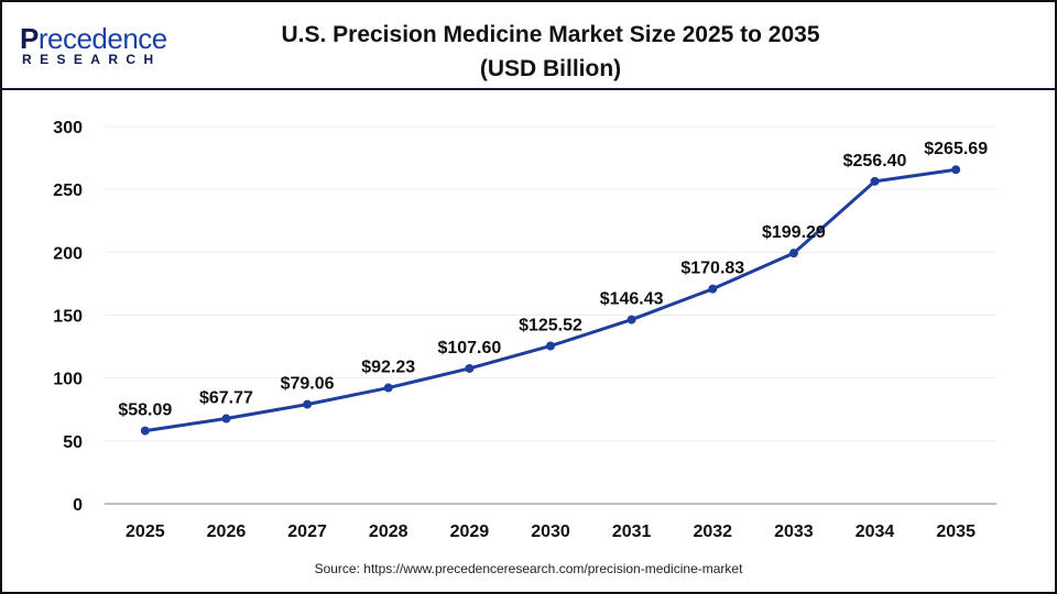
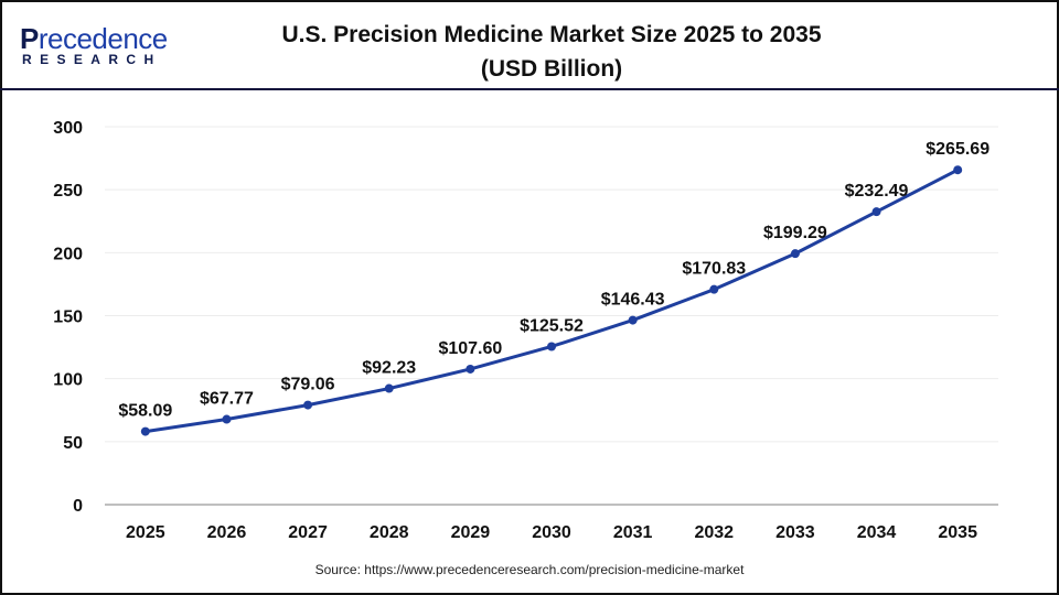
2034: $256.40 -> $232.49
